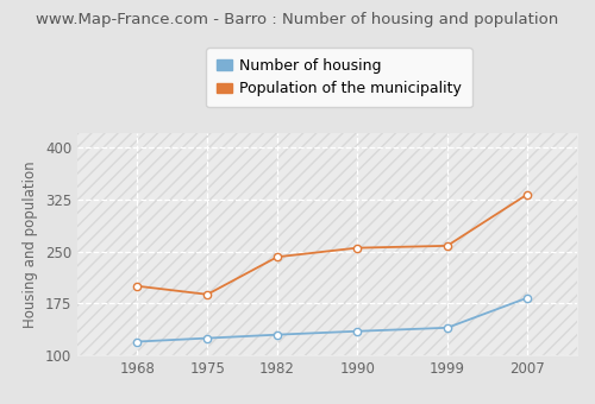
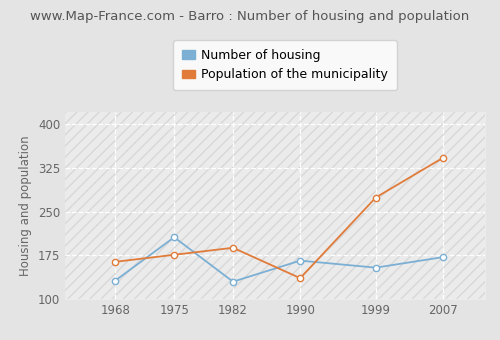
Number of housing/1968: 120 -> 132
Population of the municipality/1968: 200 -> 164
Number of housing/1975: 125 -> 206
Population of the municipality/1975: 188 -> 176
Population of the municipality/1982: 242 -> 188
Number of housing/1990: 135 -> 166
Population of the municipality/1990: 255 -> 136
Number of housing/1999: 140 -> 154
Population of the municipality/1999: 258 -> 274
Number of housing/2007: 183 -> 172
Population of the municipality/2007: 332 -> 342
